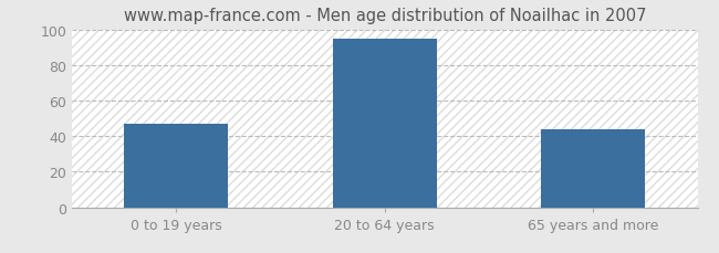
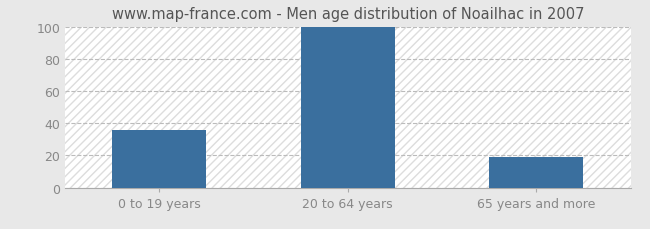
0 to 19 years: 47 -> 36
20 to 64 years: 95 -> 100
65 years and more: 44 -> 19
